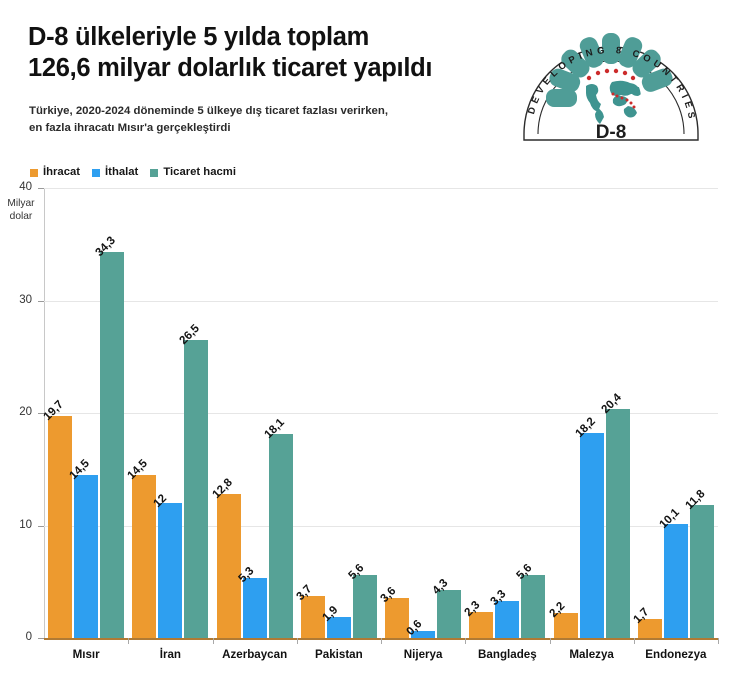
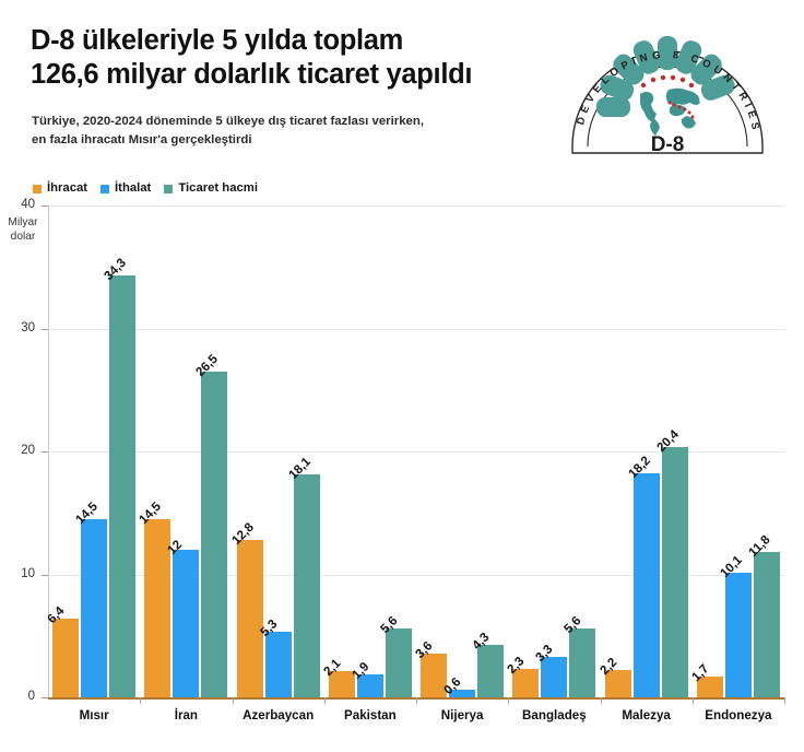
İhracat/Mısır: 19,7 -> 6,4
İhracat/Pakistan: 3,7 -> 2,1
